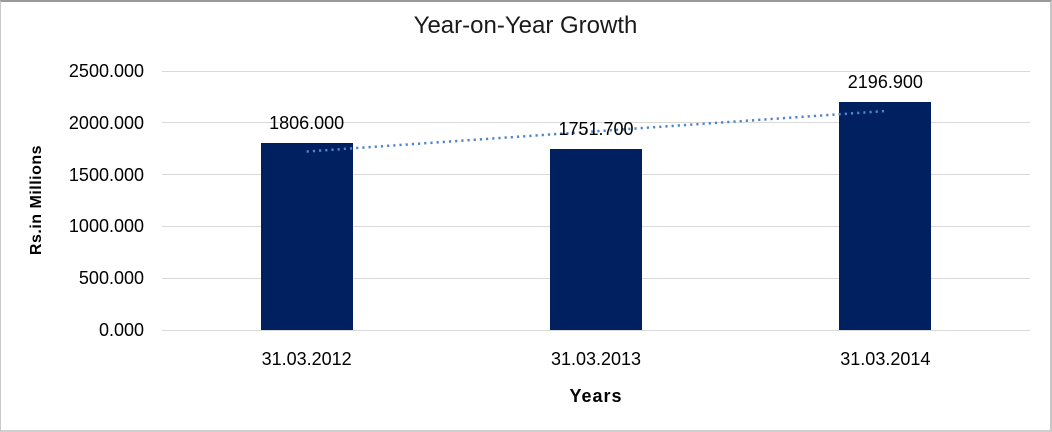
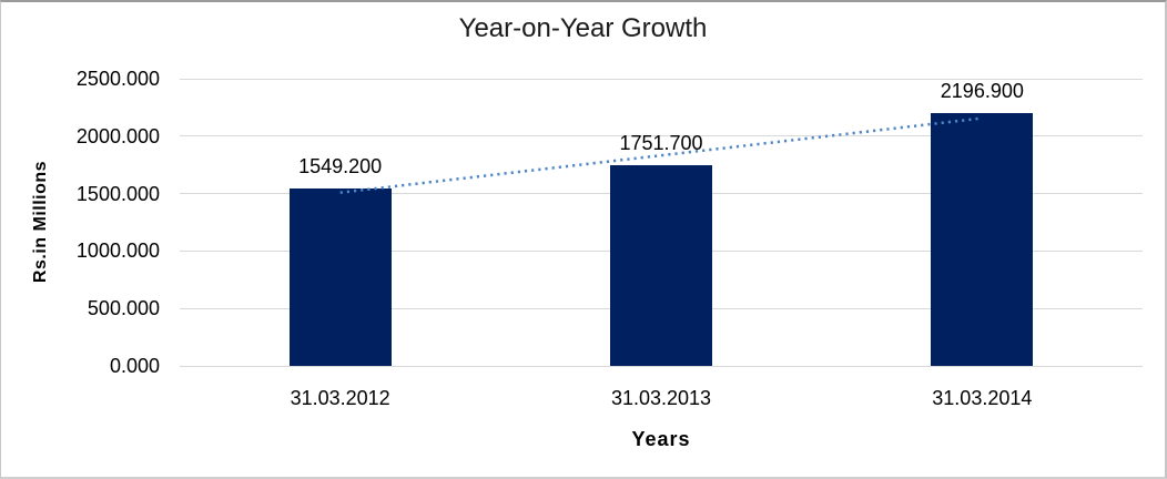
31.03.2012: 1806.000 -> 1549.200
